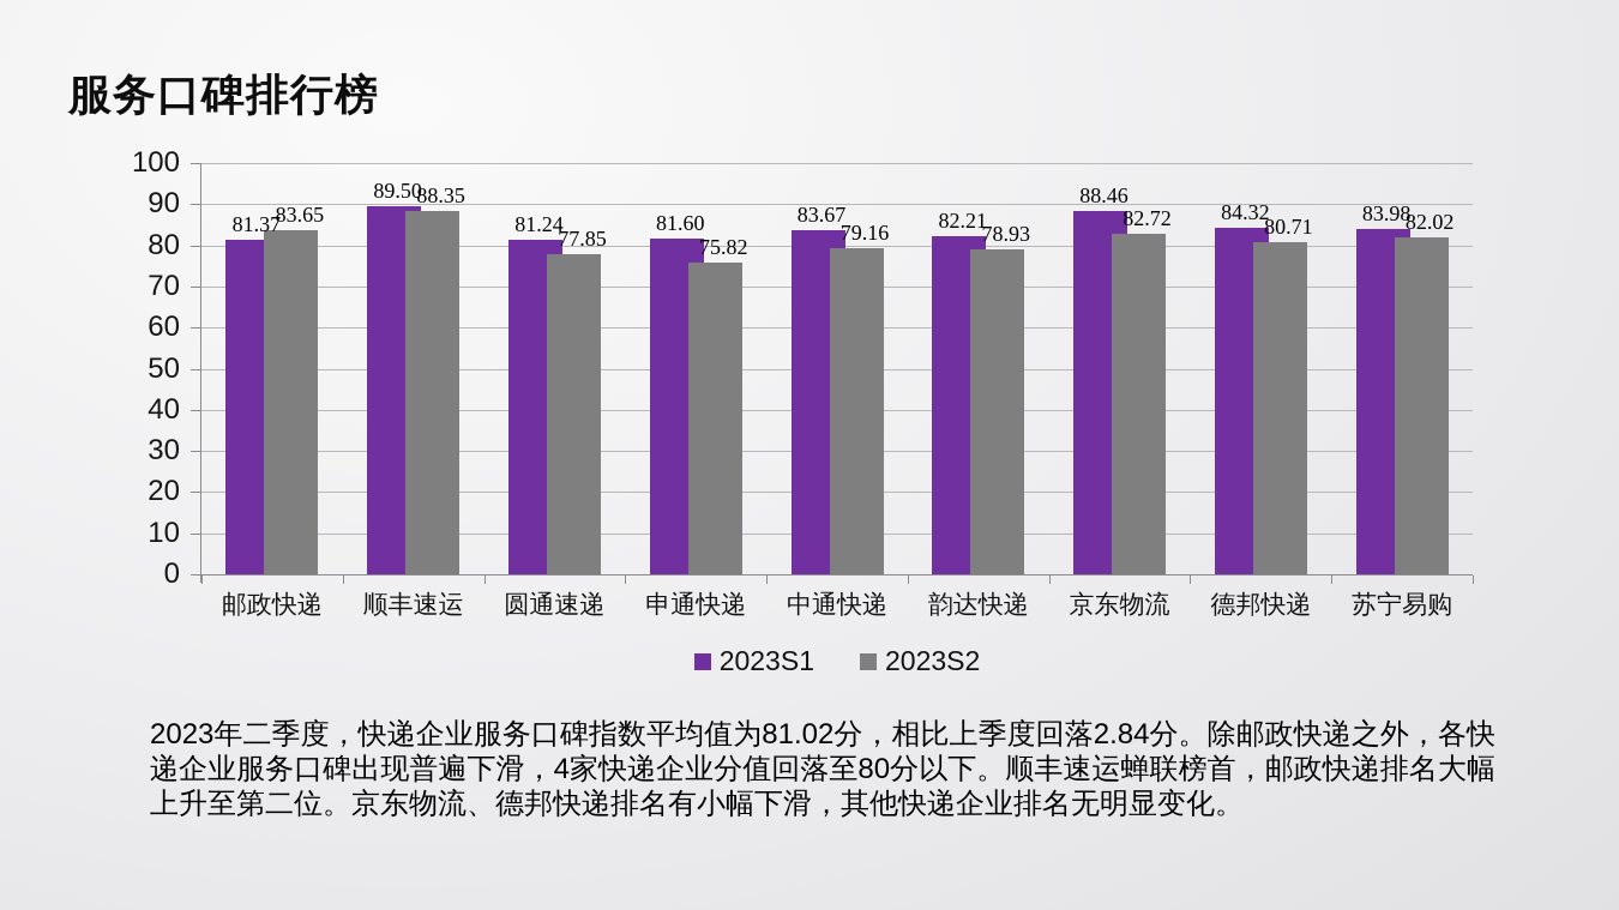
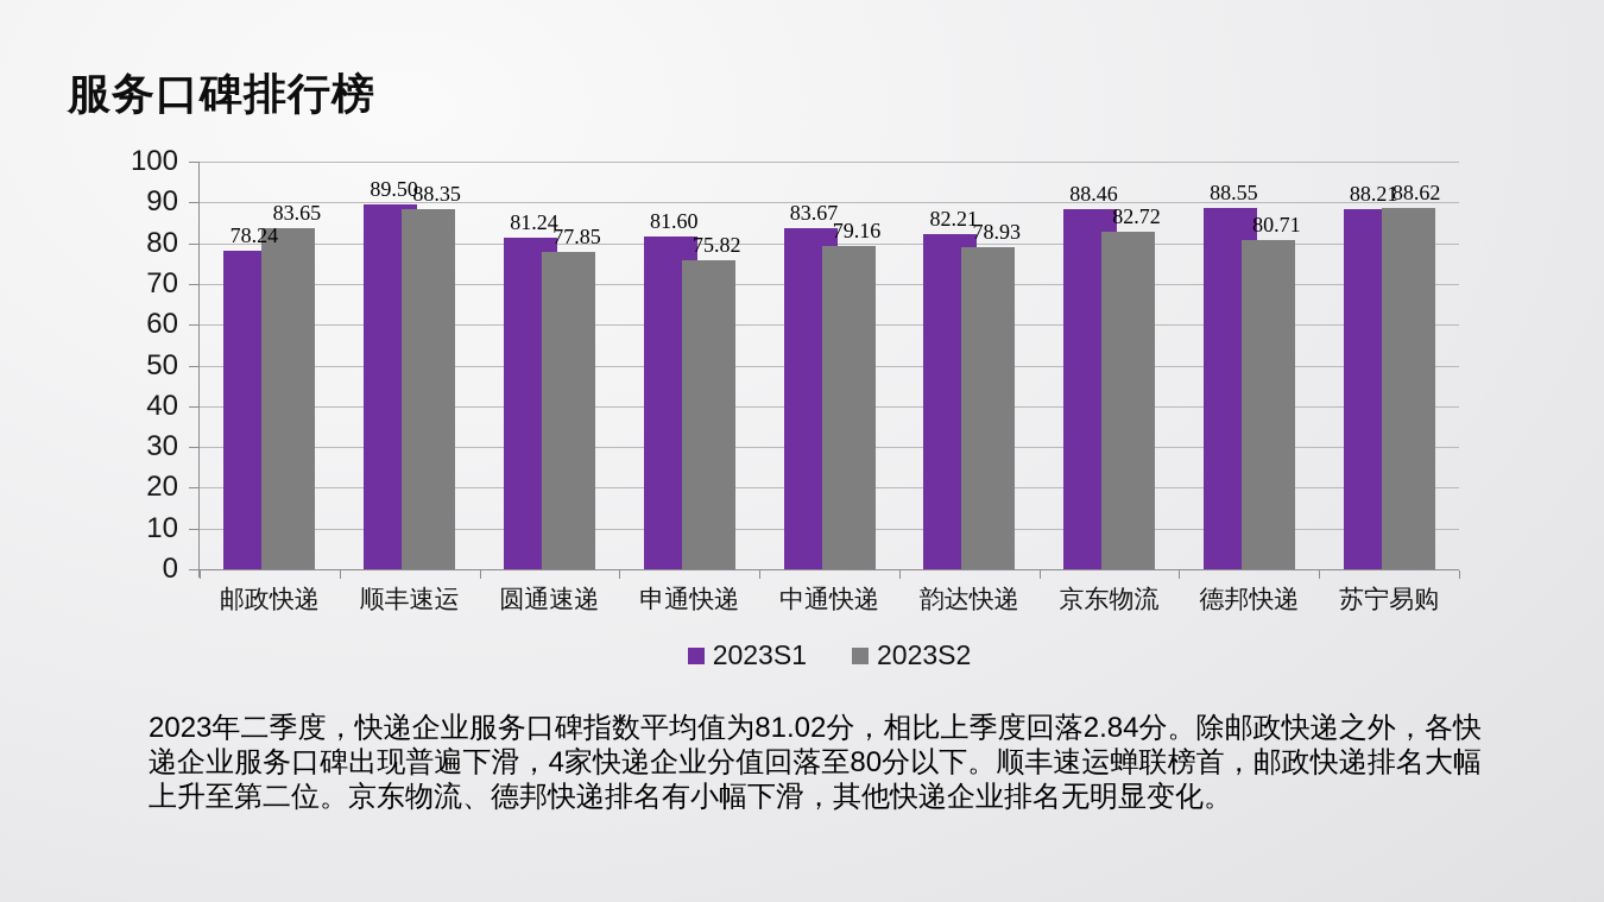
2023S1/邮政快递: 81.37 -> 78.24
2023S1/德邦快递: 84.32 -> 88.55
2023S1/苏宁易购: 83.98 -> 88.21
2023S2/苏宁易购: 82.02 -> 88.62
